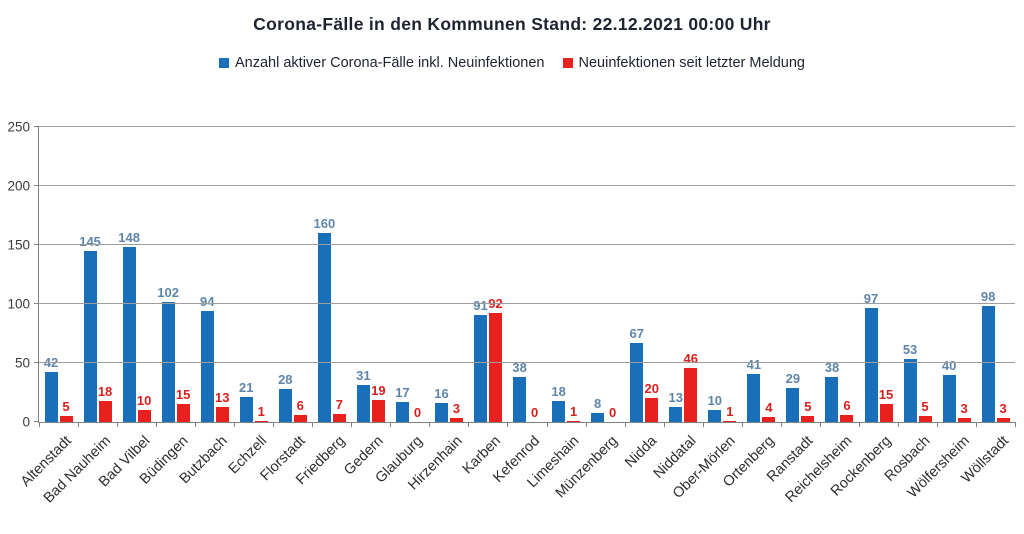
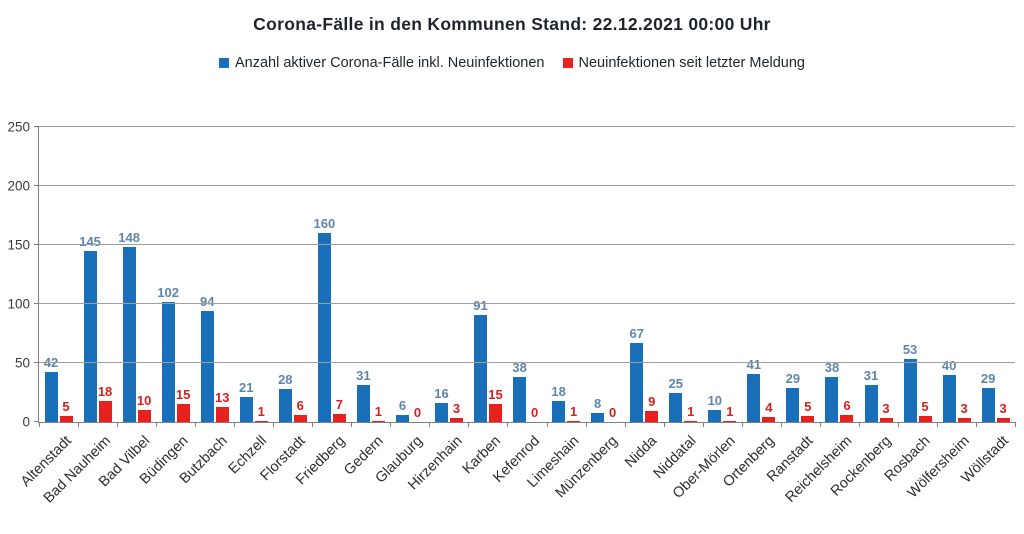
Neuinfektionen seit letzter Meldung/Gedern: 19 -> 1
Anzahl aktiver Corona-Fälle inkl. Neuinfektionen/Glauburg: 17 -> 6
Neuinfektionen seit letzter Meldung/Karben: 92 -> 15
Neuinfektionen seit letzter Meldung/Nidda: 20 -> 9
Anzahl aktiver Corona-Fälle inkl. Neuinfektionen/Niddatal: 13 -> 25
Neuinfektionen seit letzter Meldung/Niddatal: 46 -> 1
Anzahl aktiver Corona-Fälle inkl. Neuinfektionen/Rockenberg: 97 -> 31
Neuinfektionen seit letzter Meldung/Rockenberg: 15 -> 3
Anzahl aktiver Corona-Fälle inkl. Neuinfektionen/Wöllstadt: 98 -> 29
